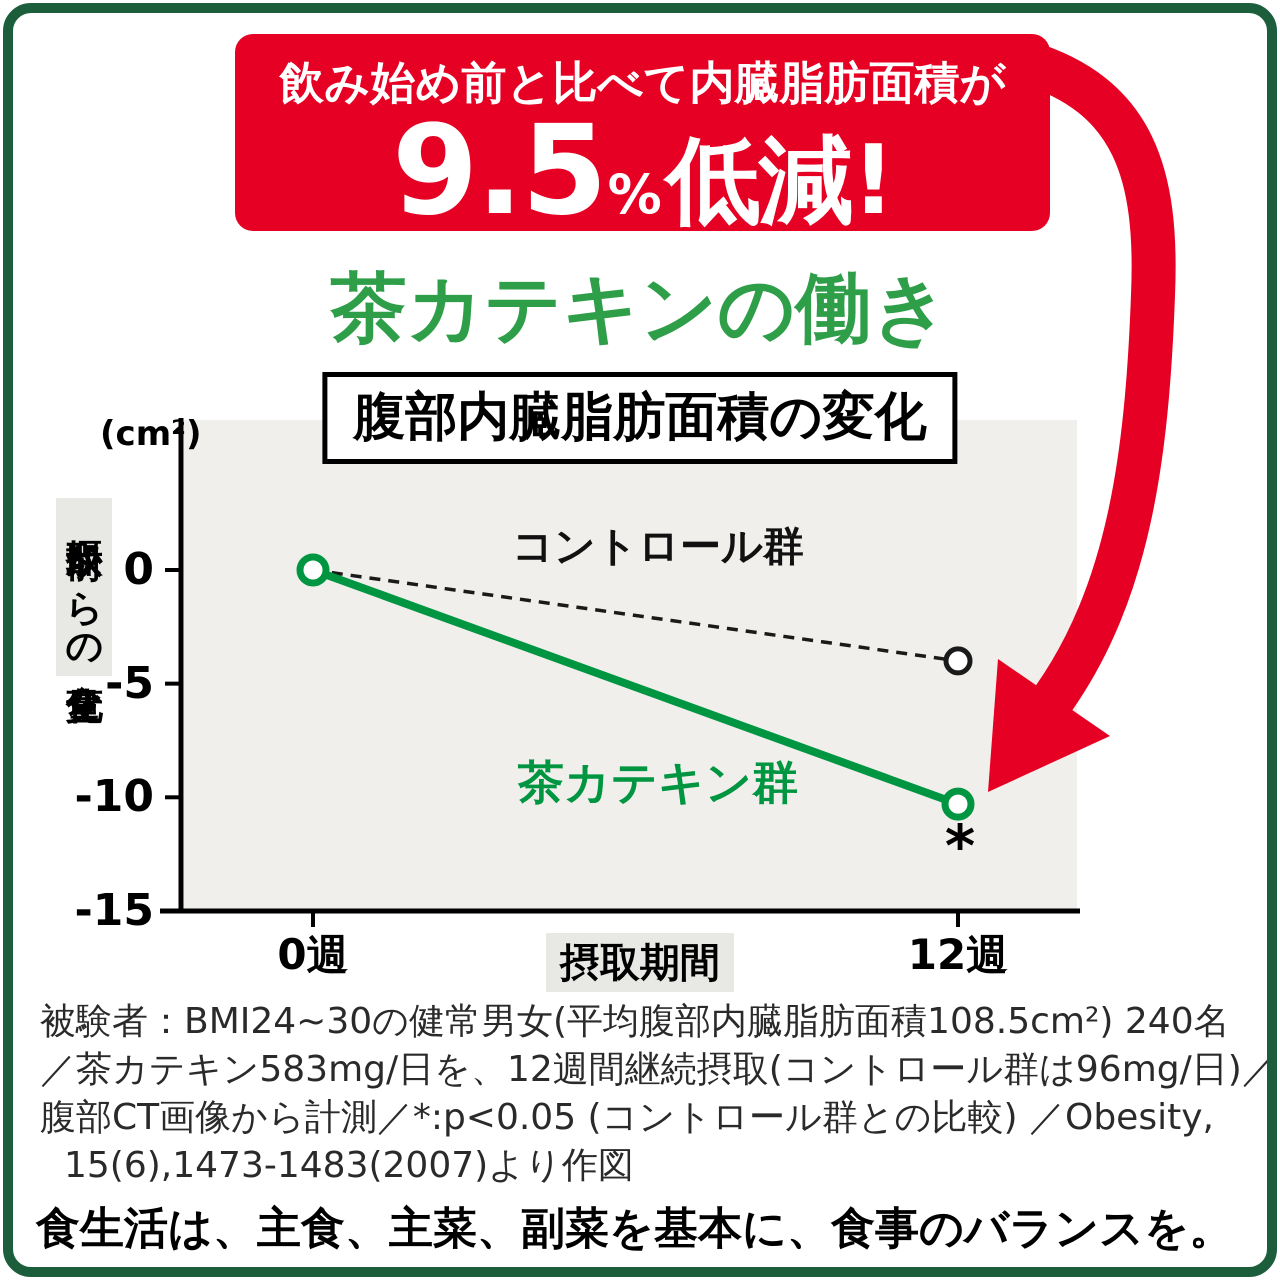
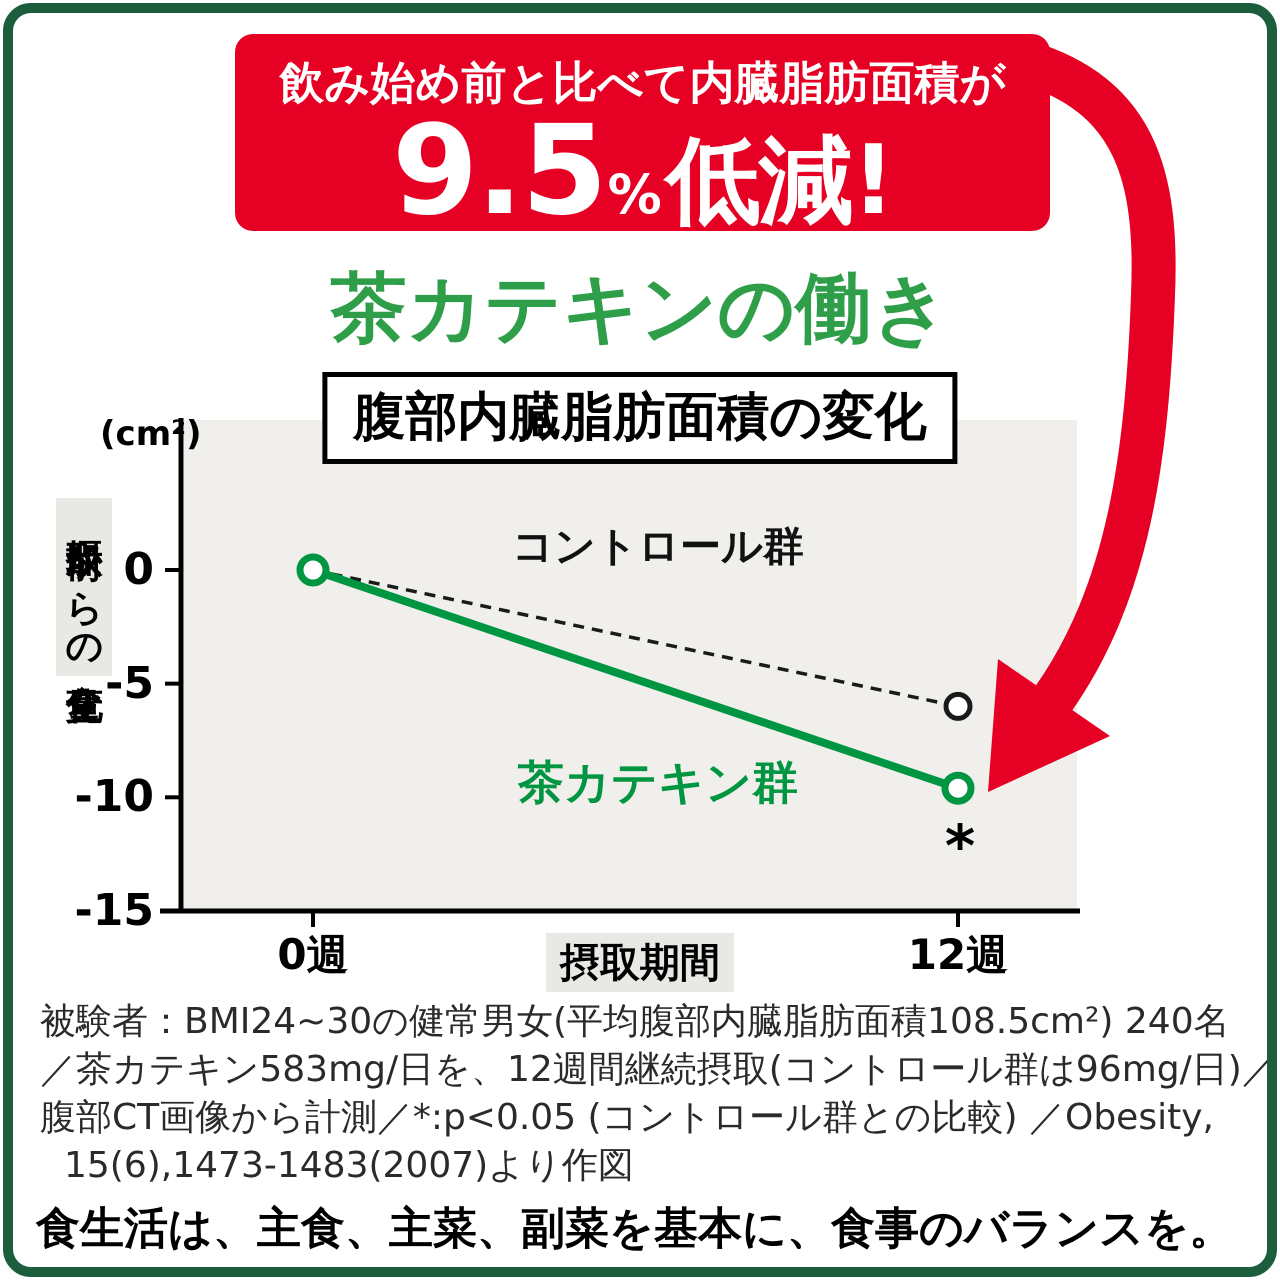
コントロール群/12週: -4 -> -6
茶カテキン群/12週: -10.3 -> -9.6
